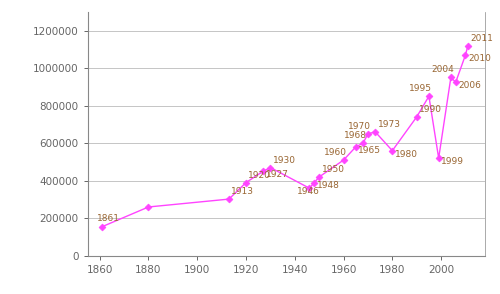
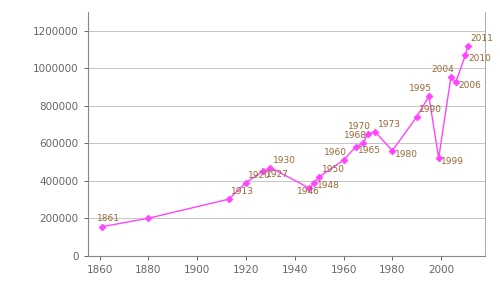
1880: 260000 -> 200000
